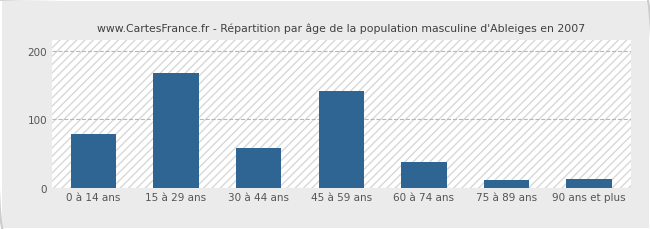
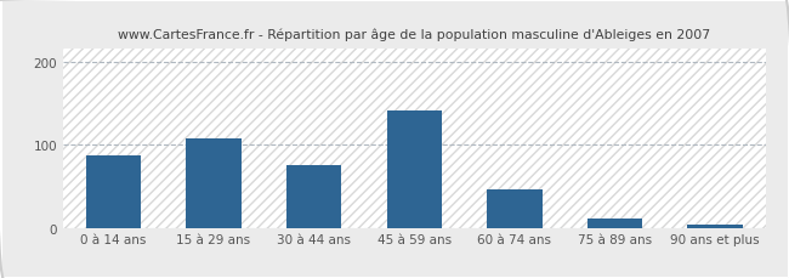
0 à 14 ans: 78 -> 87
15 à 29 ans: 168 -> 107
30 à 44 ans: 58 -> 76
60 à 74 ans: 38 -> 46
90 ans et plus: 12 -> 4
